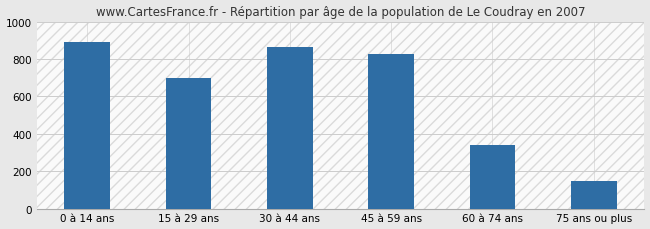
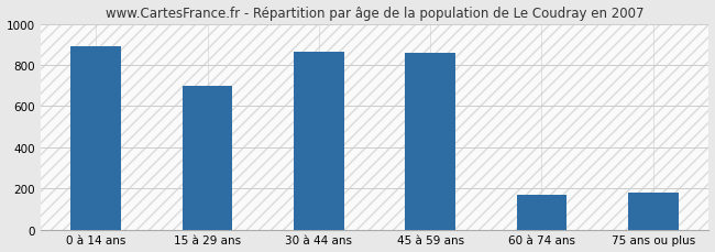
45 à 59 ans: 820 -> 860
60 à 74 ans: 340 -> 170
75 ans ou plus: 140 -> 180
